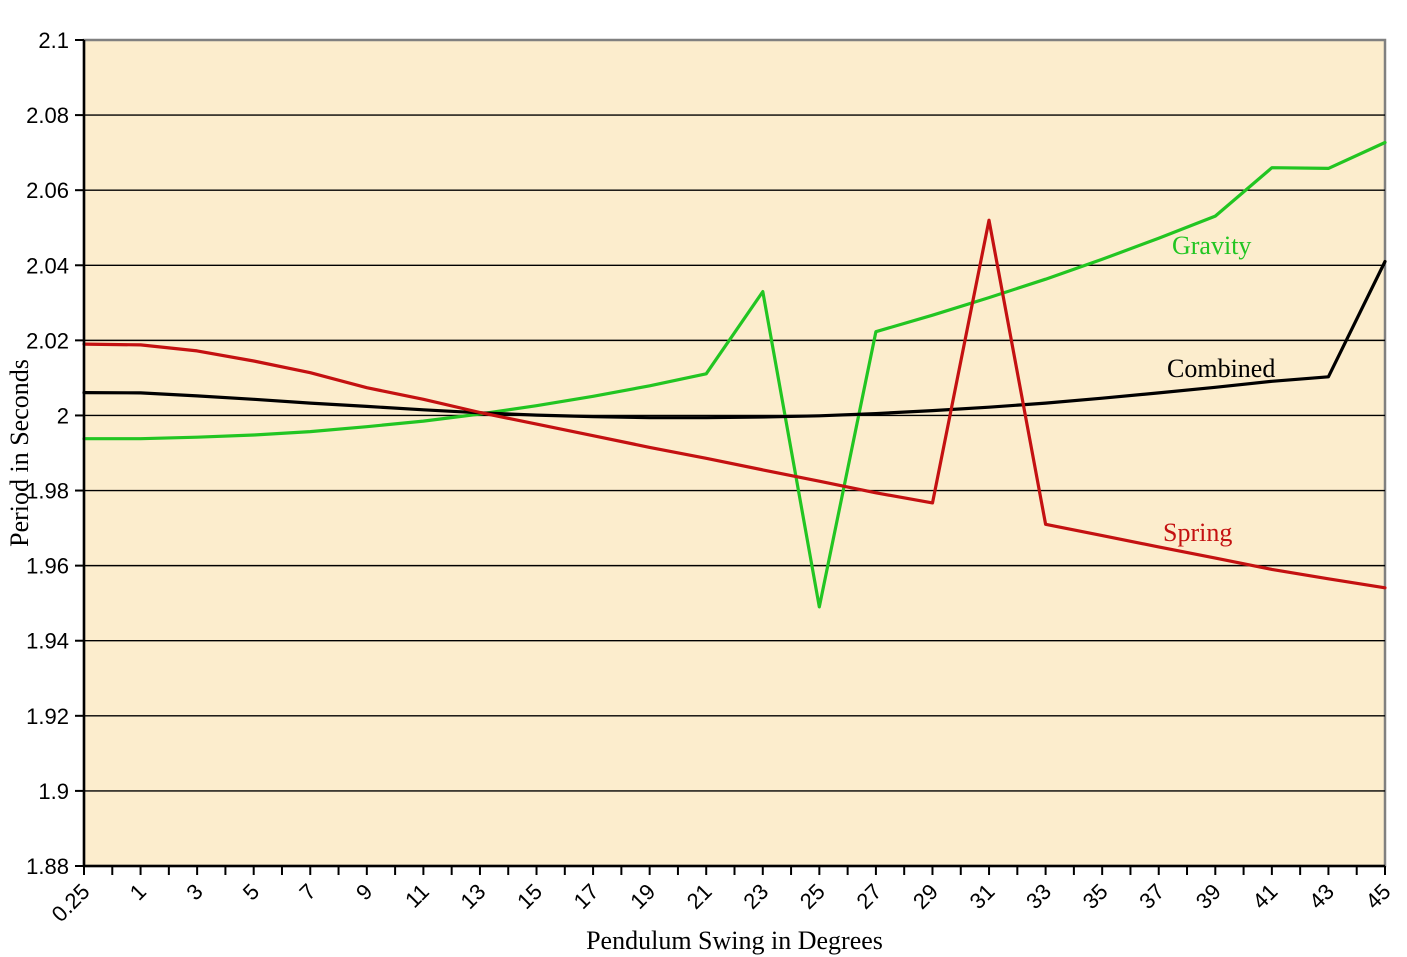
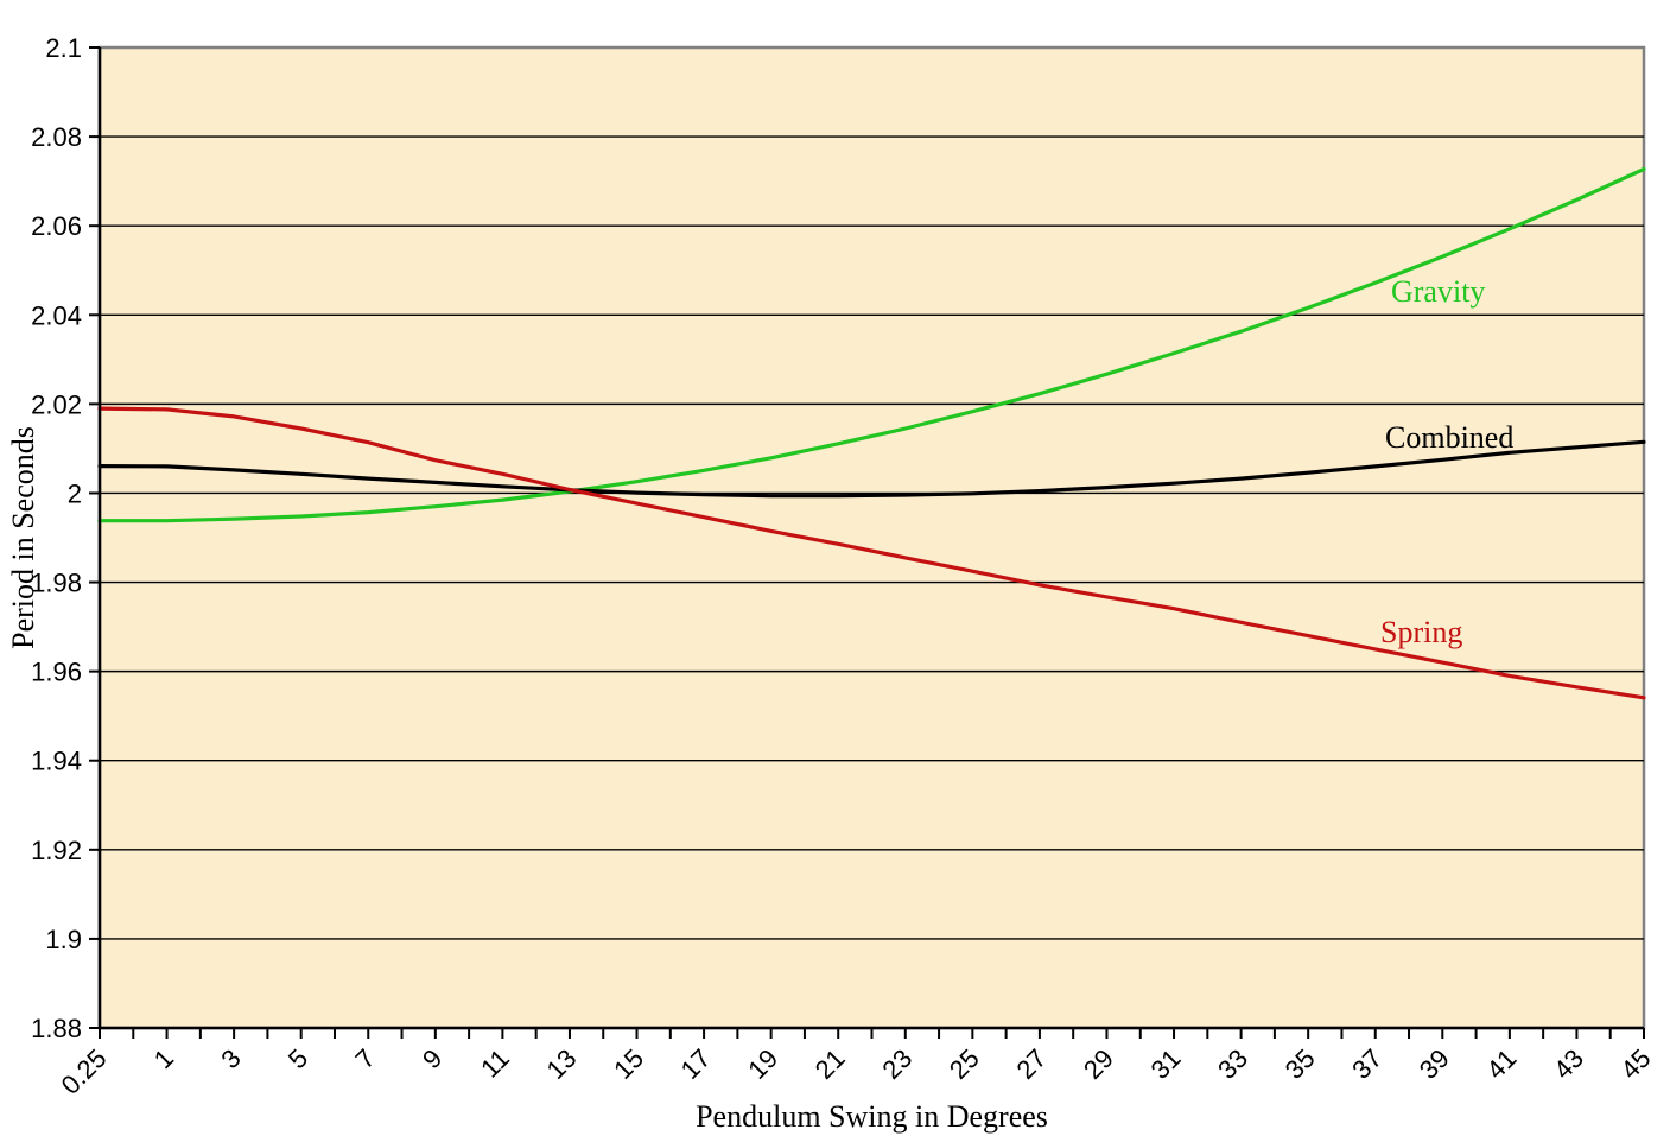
Gravity/23: 2.033 -> 2.014
Gravity/25: 1.949 -> 2.018
Spring/31: 2.052 -> 1.974
Gravity/41: 2.066 -> 2.059
Combined/45: 2.041 -> 2.011
